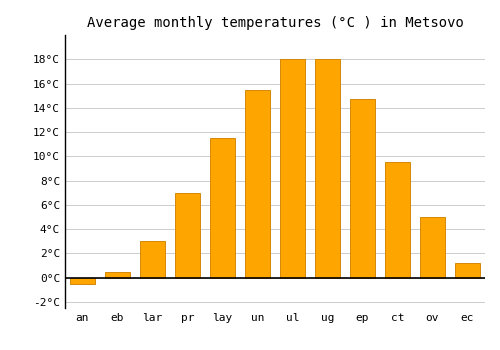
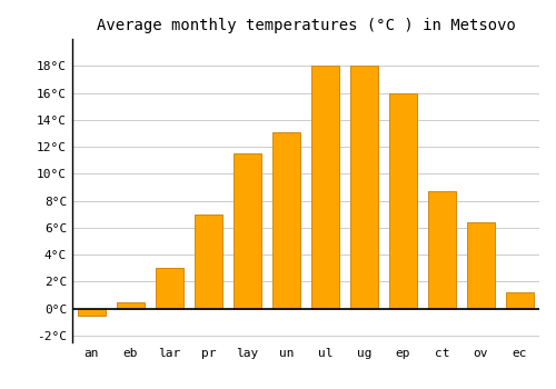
un: 15.5°C -> 13.1°C
ep: 14.7°C -> 16.0°C
ct: 9.5°C -> 8.7°C
ov: 5.0°C -> 6.4°C
